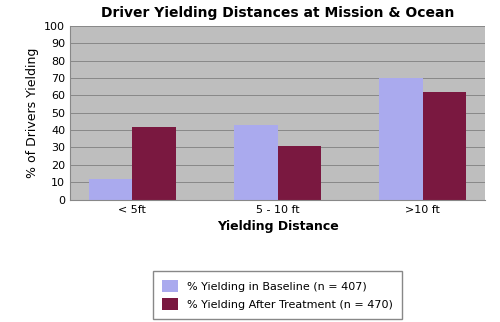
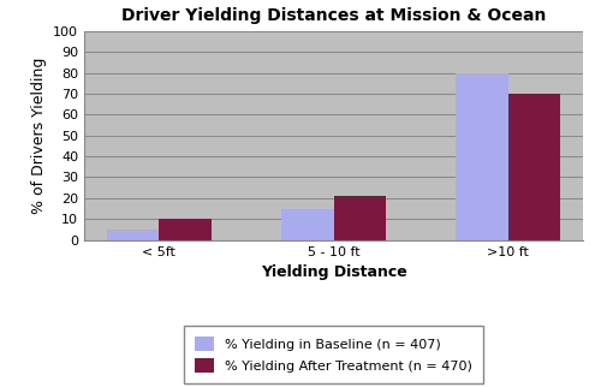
% Yielding in Baseline (n = 407)/< 5ft: 12 -> 5
% Yielding After Treatment (n = 470)/< 5ft: 42 -> 10
% Yielding in Baseline (n = 407)/5 - 10 ft: 43 -> 15
% Yielding After Treatment (n = 470)/5 - 10 ft: 31 -> 21
% Yielding in Baseline (n = 407)/>10 ft: 70 -> 80
% Yielding After Treatment (n = 470)/>10 ft: 62 -> 70
